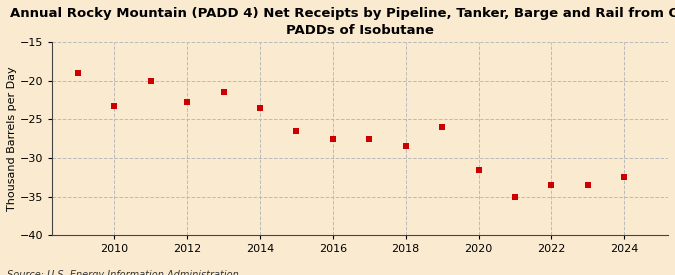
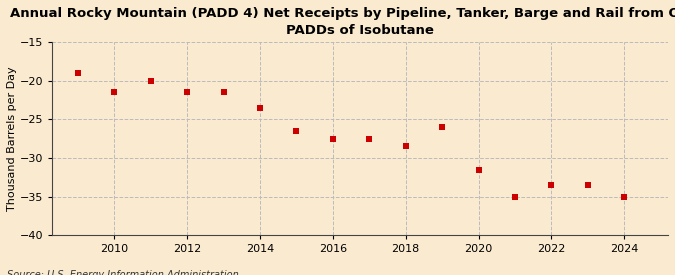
2010: -23.2 -> -21.5
2012: -22.8 -> -21.5
2024: -32.4 -> -35.0
